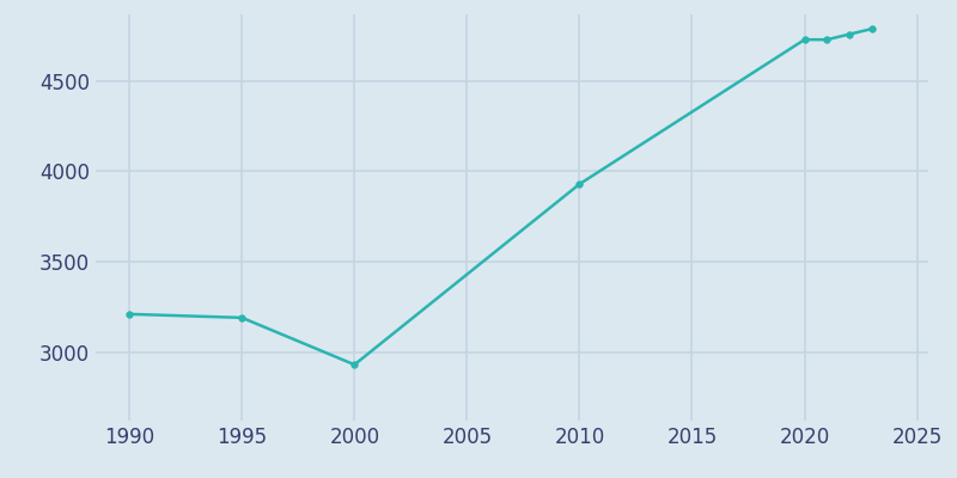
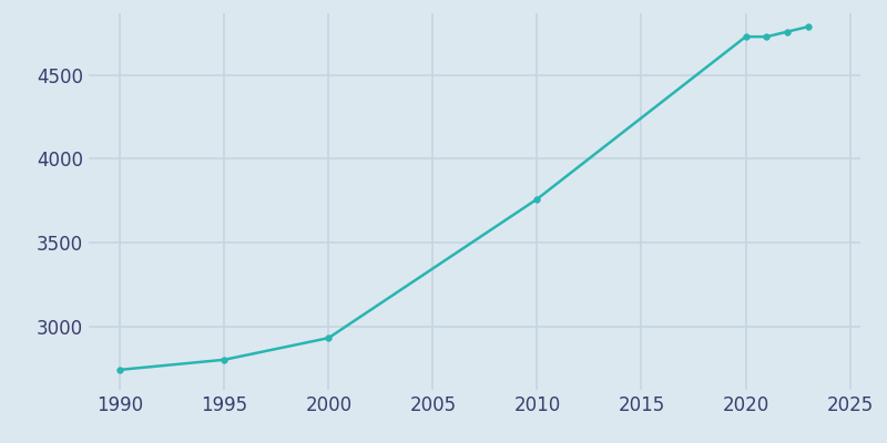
1990: 3210 -> 2740
1995: 3190 -> 2800
2010: 3930 -> 3760
